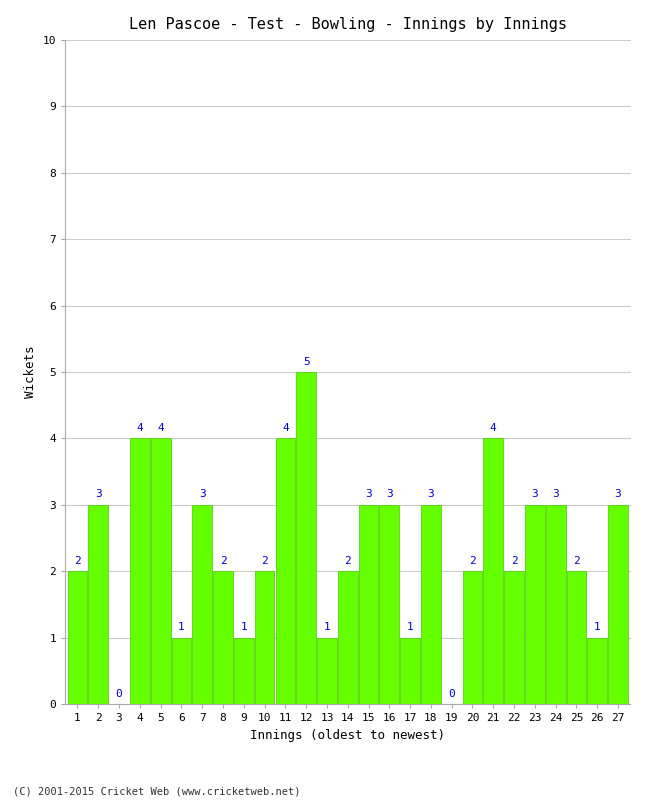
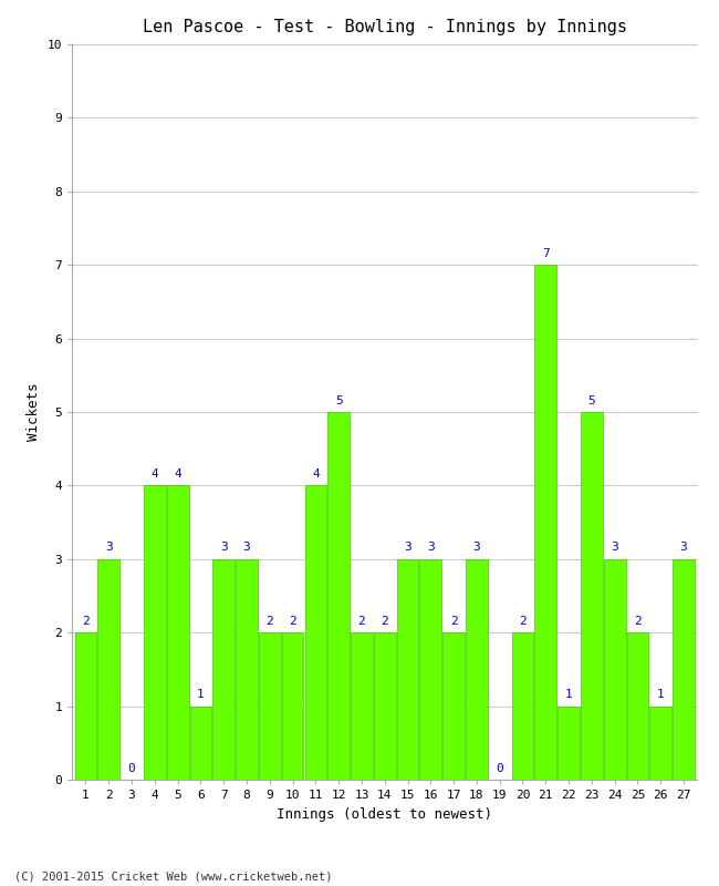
8: 2 -> 3
9: 1 -> 2
13: 1 -> 2
17: 1 -> 2
21: 4 -> 7
22: 2 -> 1
23: 3 -> 5
